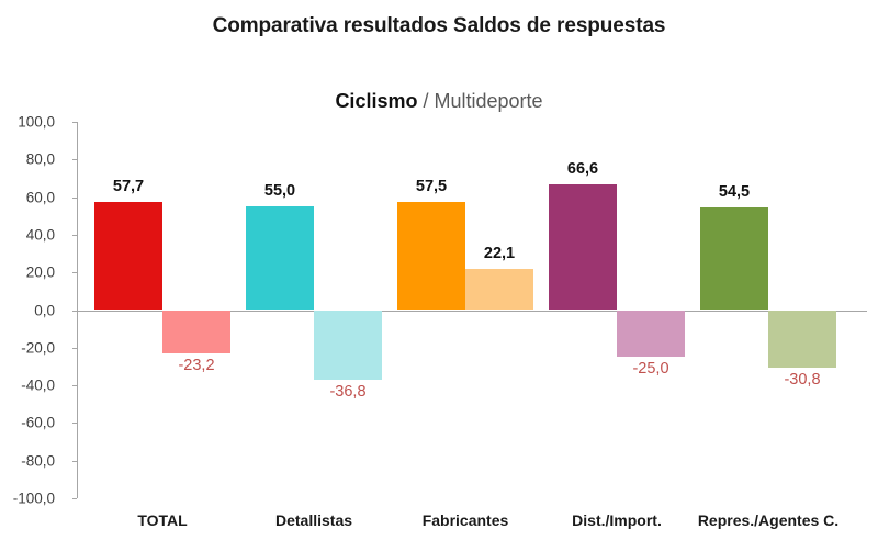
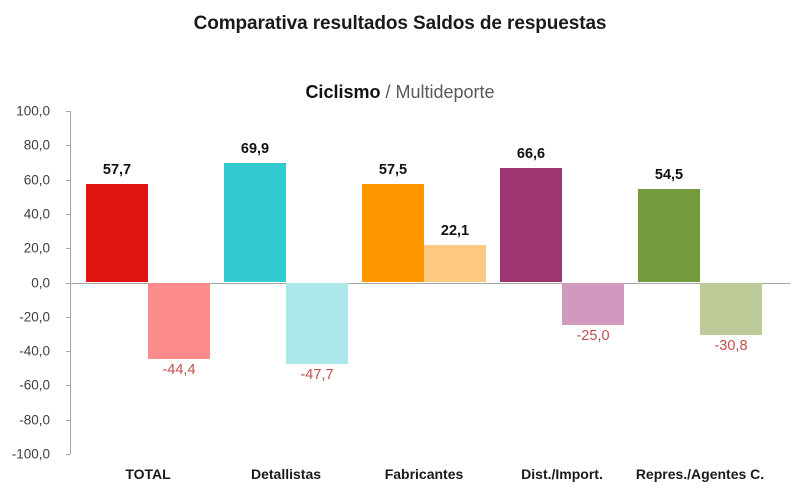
Multideporte/TOTAL: -23,2 -> -44,4
Ciclismo/Detallistas: 55,0 -> 69,9
Multideporte/Detallistas: -36,8 -> -47,7
